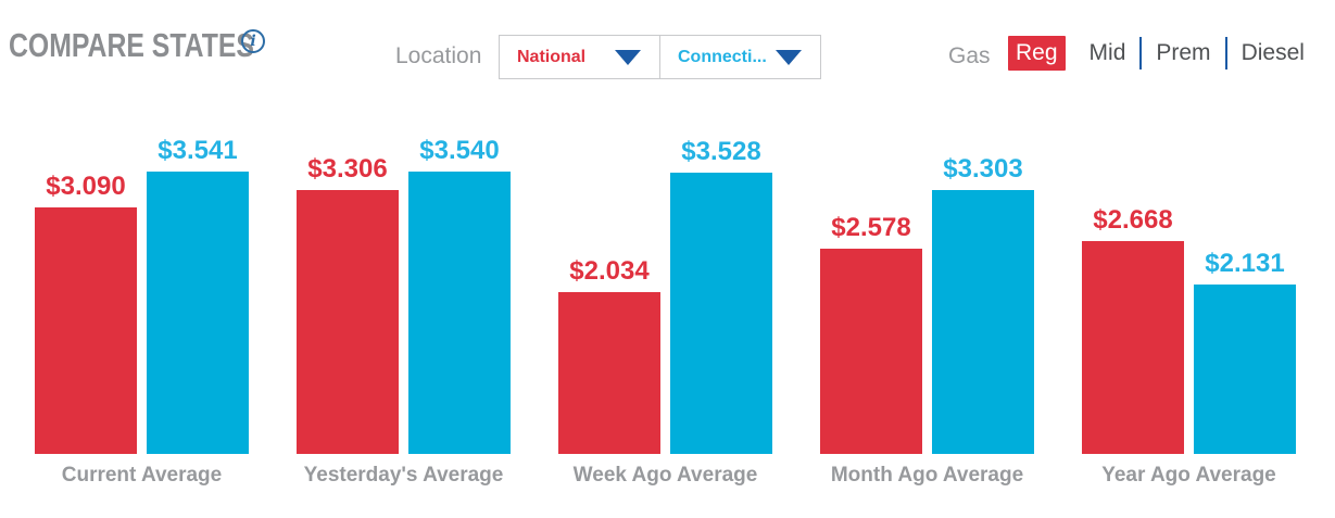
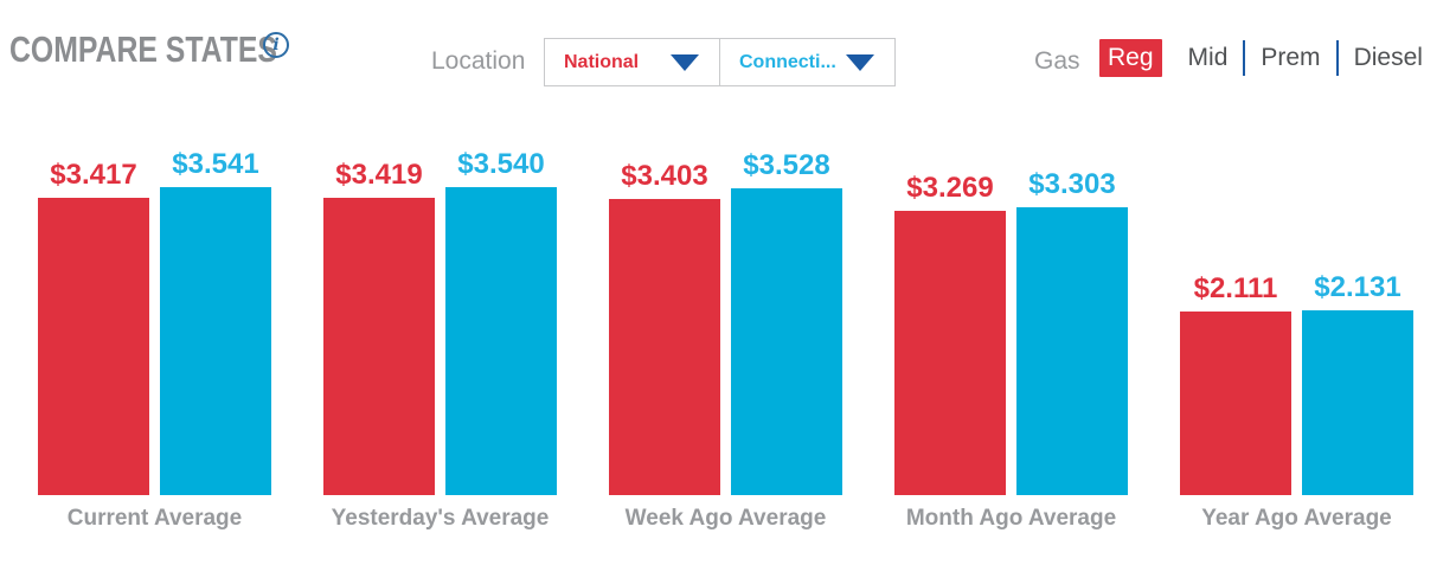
National/Current Average: $3.090 -> $3.417
National/Yesterday's Average: $3.306 -> $3.419
National/Week Ago Average: $2.034 -> $3.403
National/Month Ago Average: $2.578 -> $3.269
National/Year Ago Average: $2.668 -> $2.111
